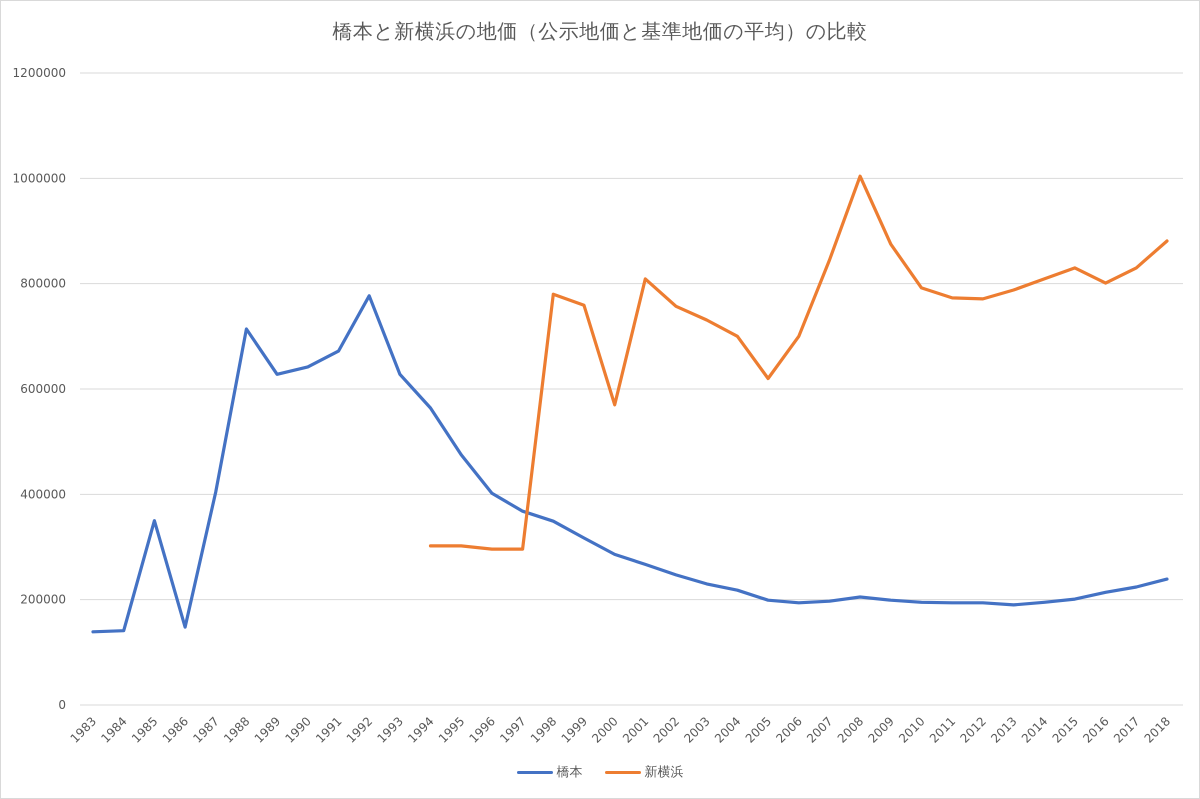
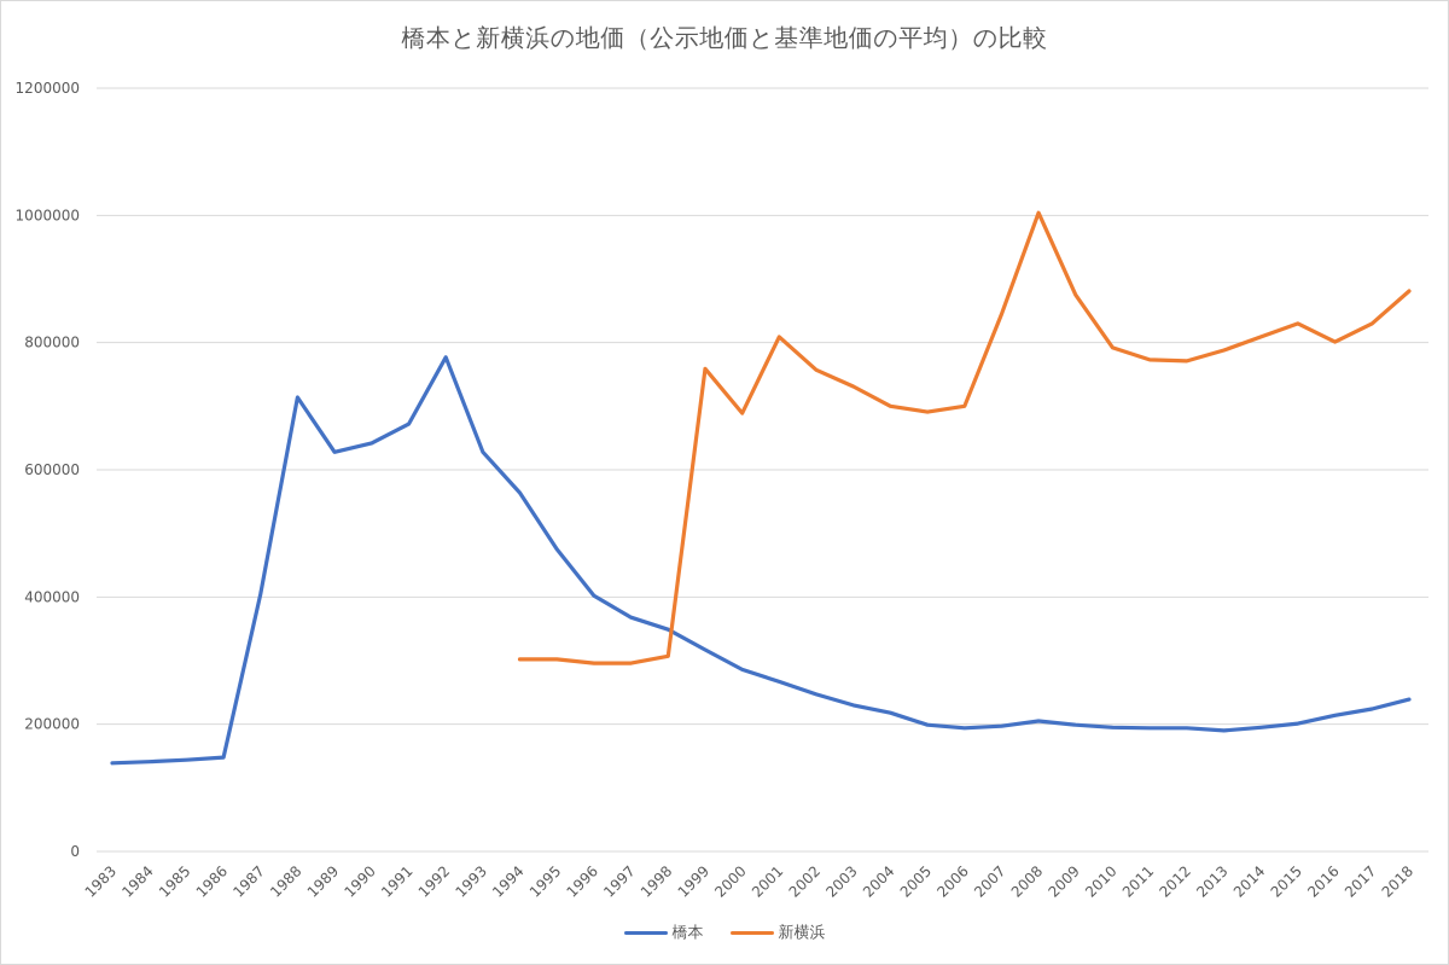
橋本/1985: 350000 -> 140000
新横浜/1998: 780000 -> 310000
新横浜/2000: 570000 -> 690000
新横浜/2005: 620000 -> 690000
